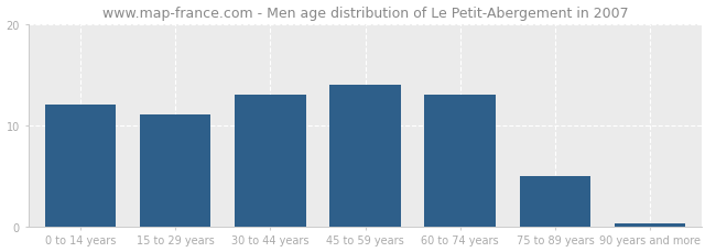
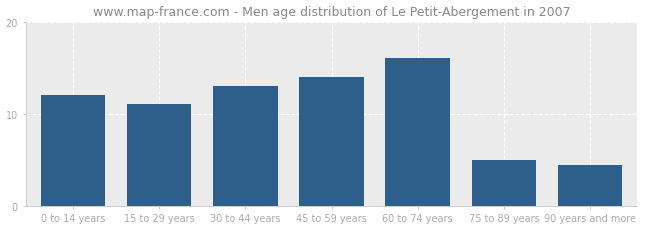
60 to 74 years: 13.0 -> 16.0
90 years and more: 0.3 -> 4.4
